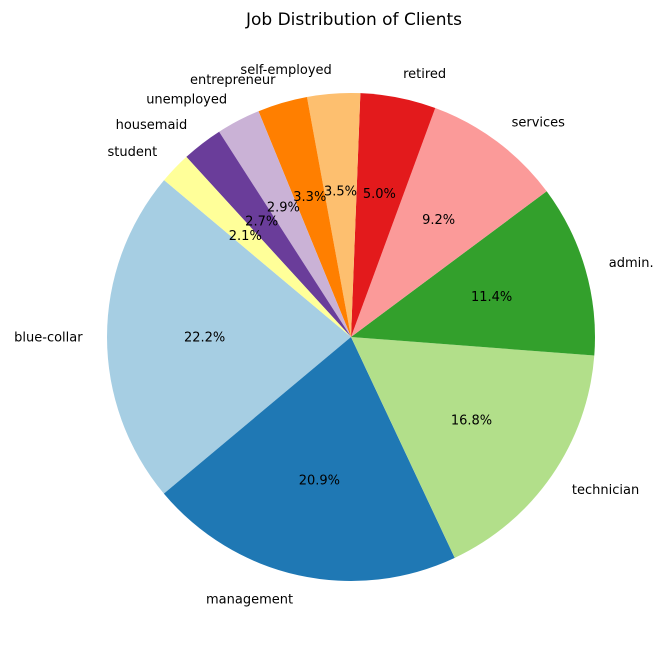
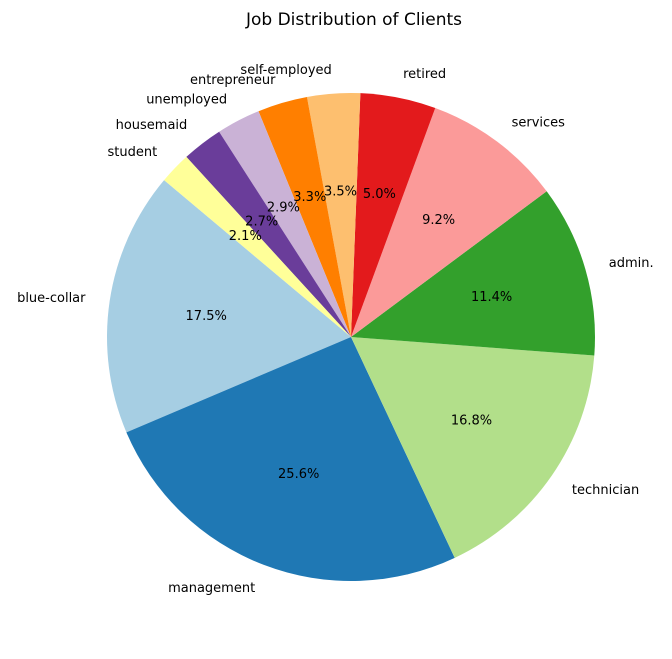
blue-collar: 22.2% -> 17.5%
management: 20.9% -> 25.6%
